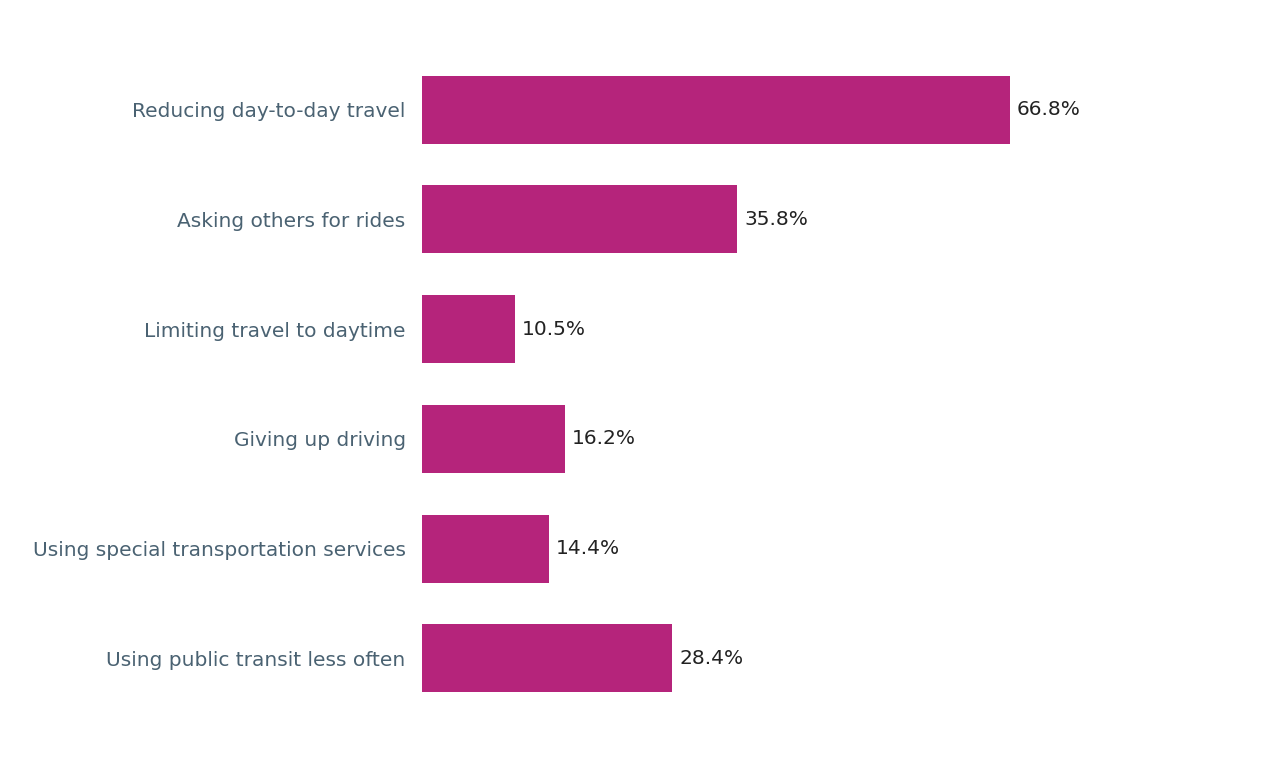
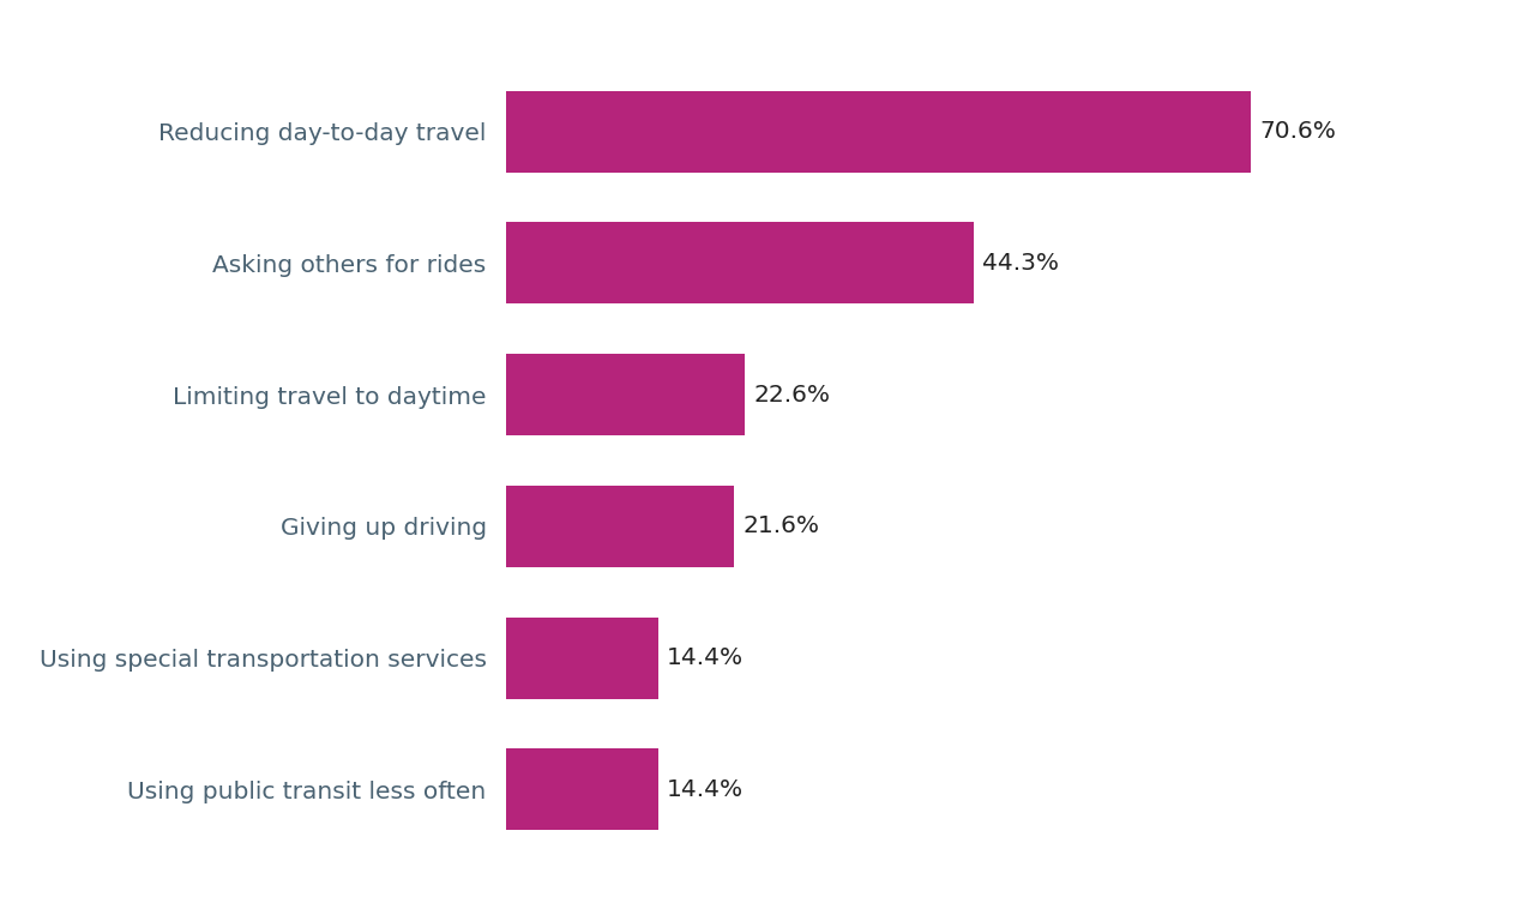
Reducing day-to-day travel: 66.8% -> 70.6%
Asking others for rides: 35.8% -> 44.3%
Limiting travel to daytime: 10.5% -> 22.6%
Giving up driving: 16.2% -> 21.6%
Using public transit less often: 28.4% -> 14.4%
